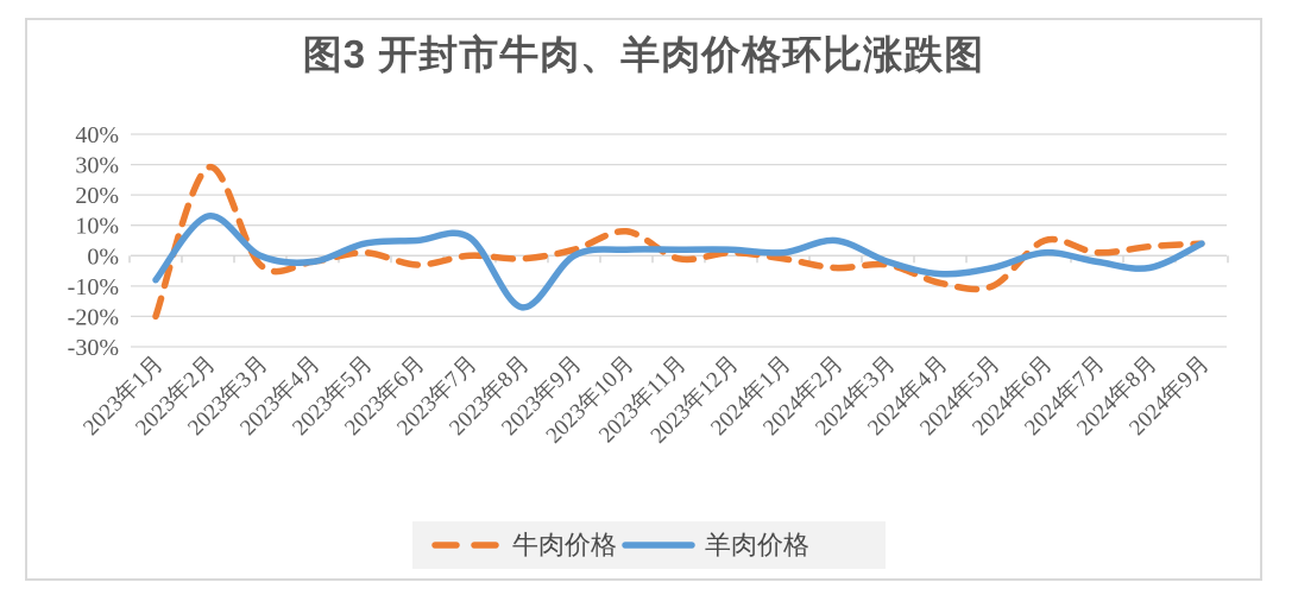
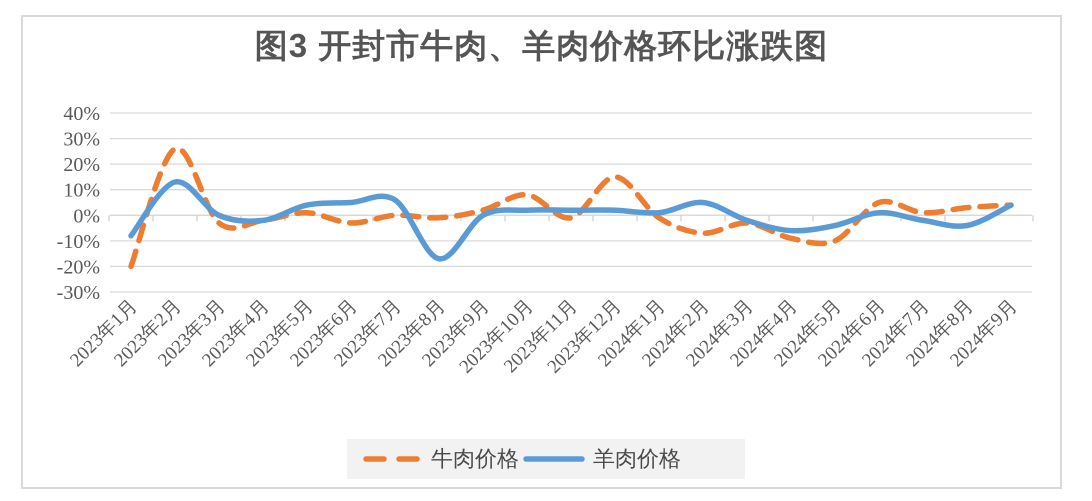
牛肉价格/2023年2月: 29% -> 26%
牛肉价格/2023年12月: 1% -> 15%
牛肉价格/2024年2月: -4% -> -7%
